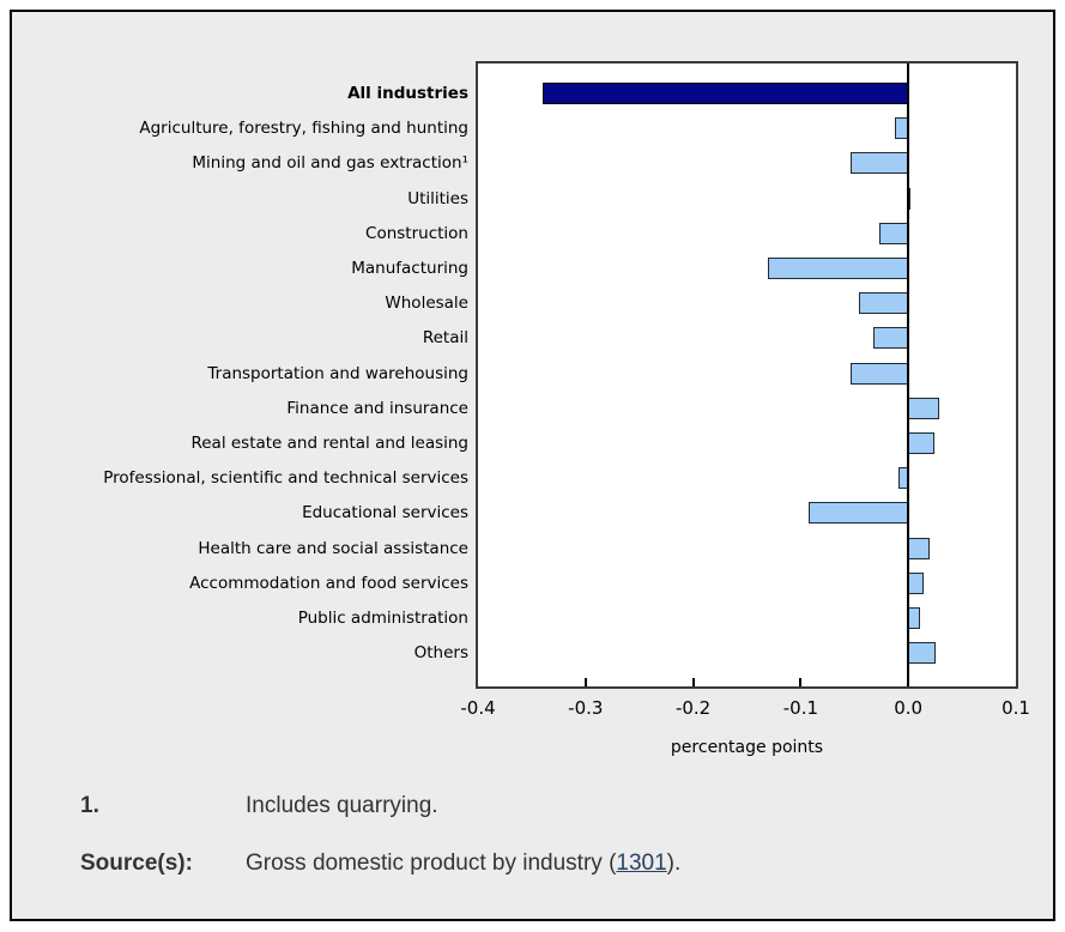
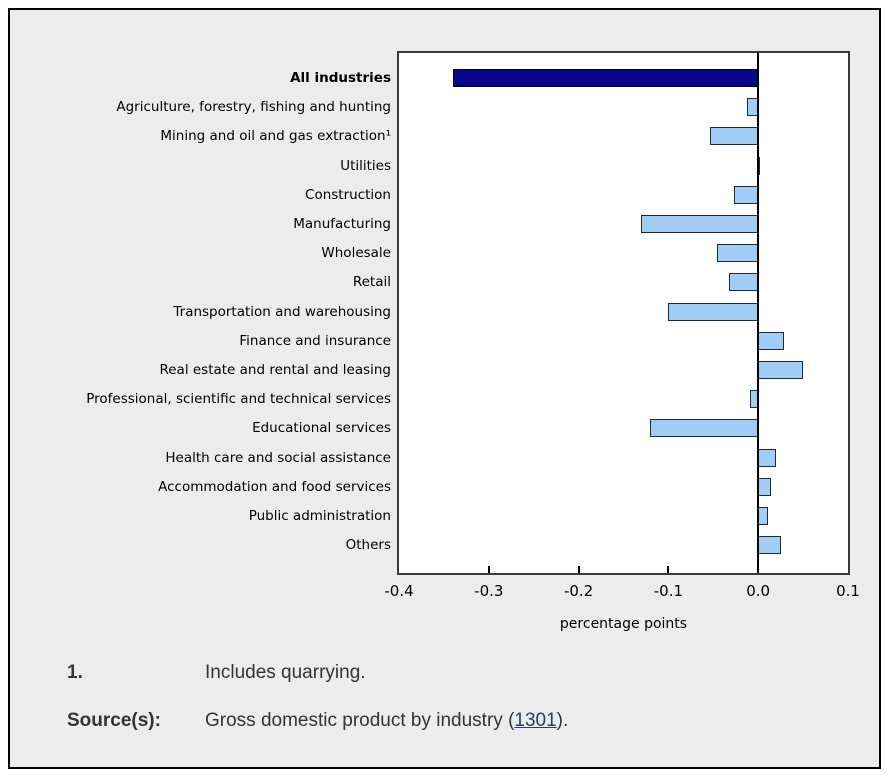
Transportation and warehousing: -0.05 -> -0.10
Real estate and rental and leasing: 0.02 -> 0.05
Educational services: -0.09 -> -0.12
